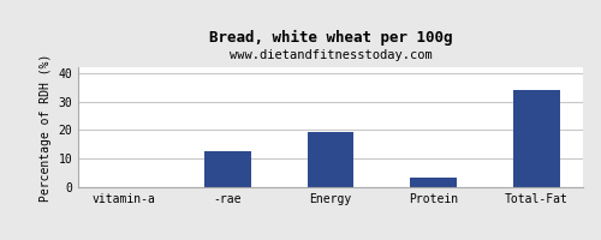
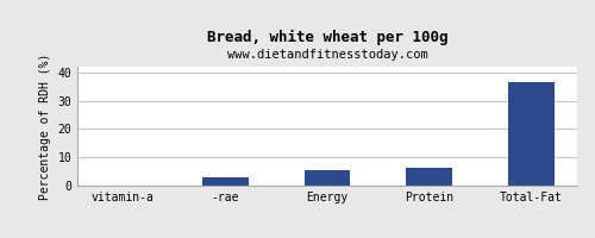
-rae: 12.5 -> 3.0
Energy: 19.5 -> 5.5
Protein: 3.5 -> 6.5
Total-Fat: 34.0 -> 36.5
